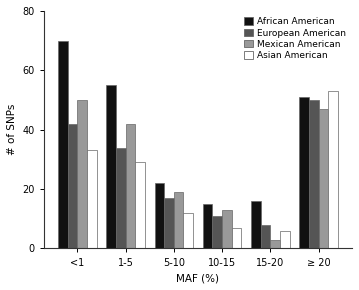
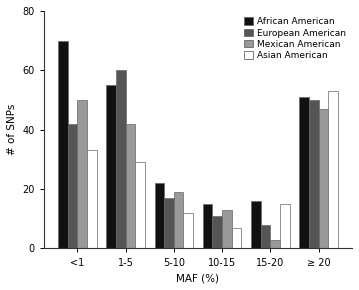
European American/1-5: 34 -> 60
Asian American/15-20: 6 -> 15
